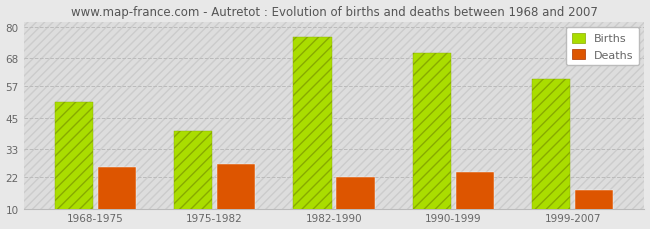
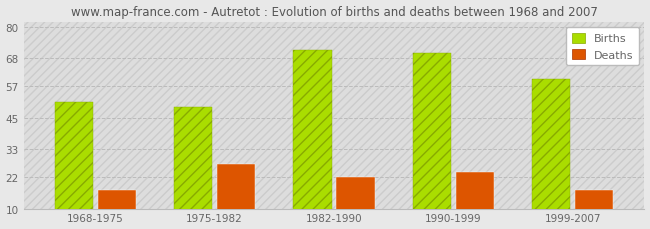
Deaths/1968-1975: 26 -> 17
Births/1975-1982: 40 -> 49
Births/1982-1990: 76 -> 71
